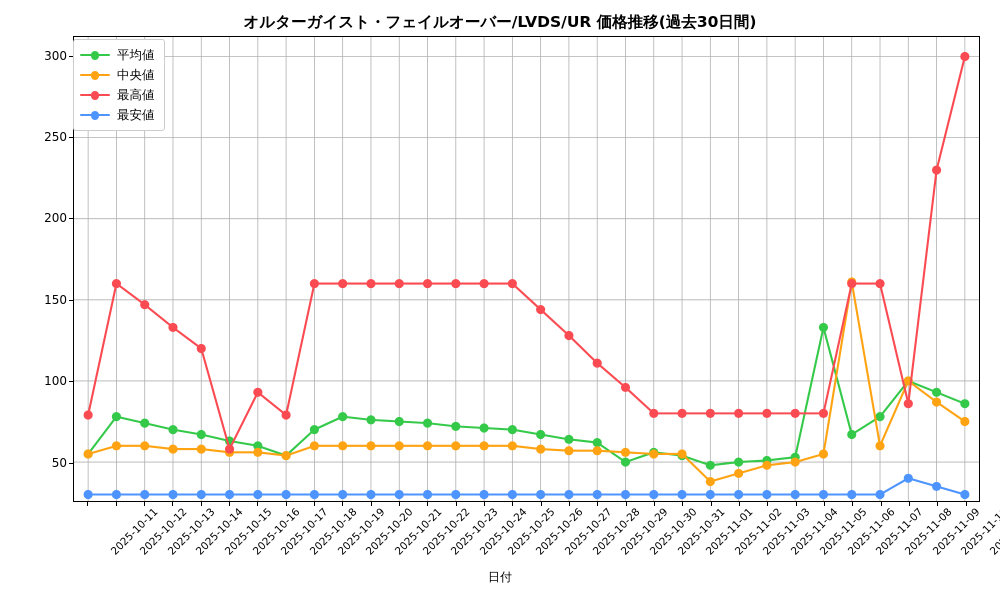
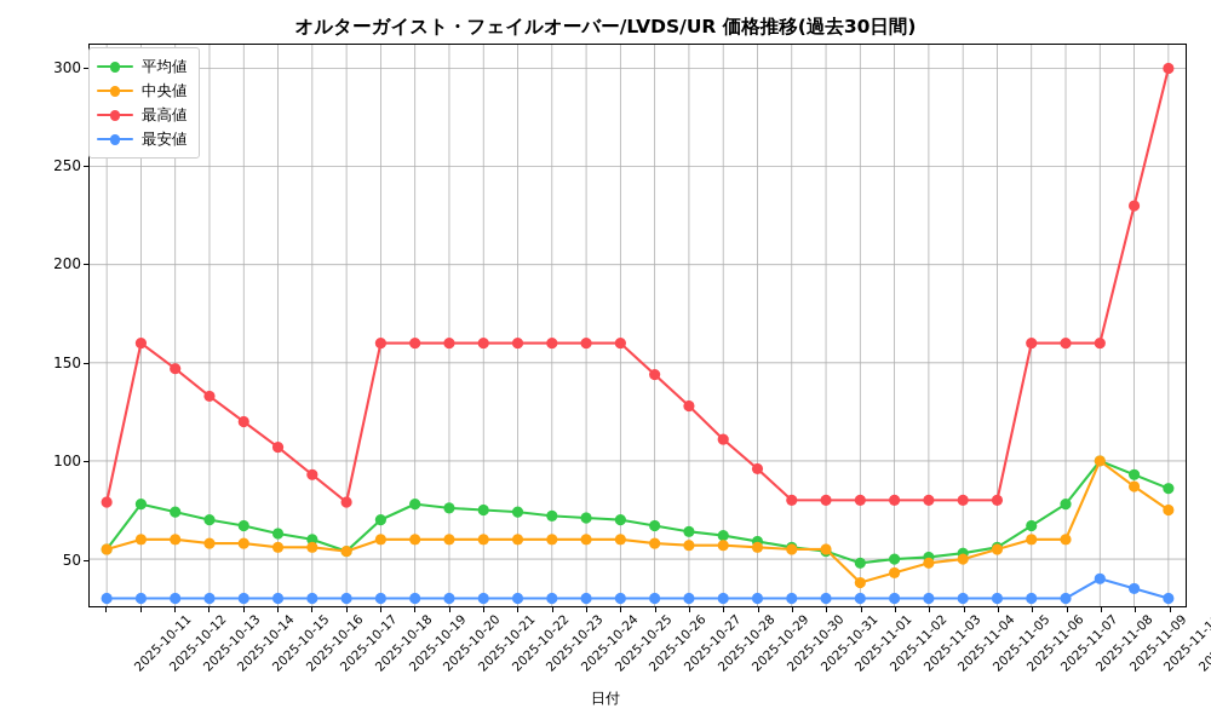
最高値/2025-10-16: 58 -> 107
平均値/2025-10-30: 50 -> 59
平均値/2025-11-06: 133 -> 56
中央値/2025-11-07: 161 -> 60
最高値/2025-11-09: 86 -> 160
